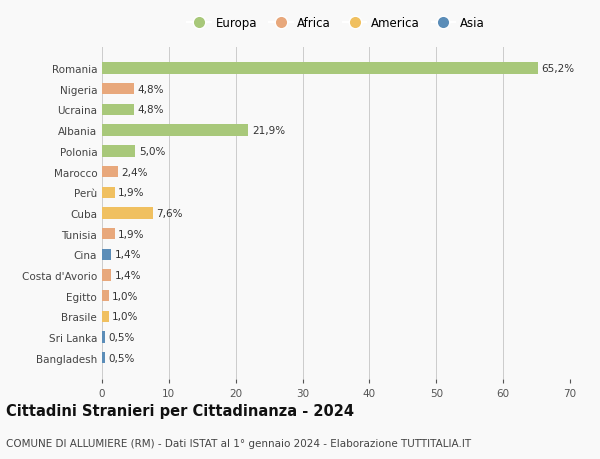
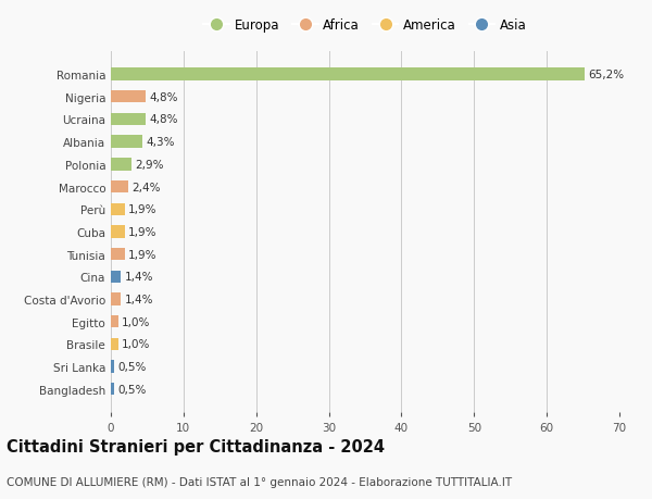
Albania: 21,9% -> 4,3%
Polonia: 5,0% -> 2,9%
Cuba: 7,6% -> 1,9%
